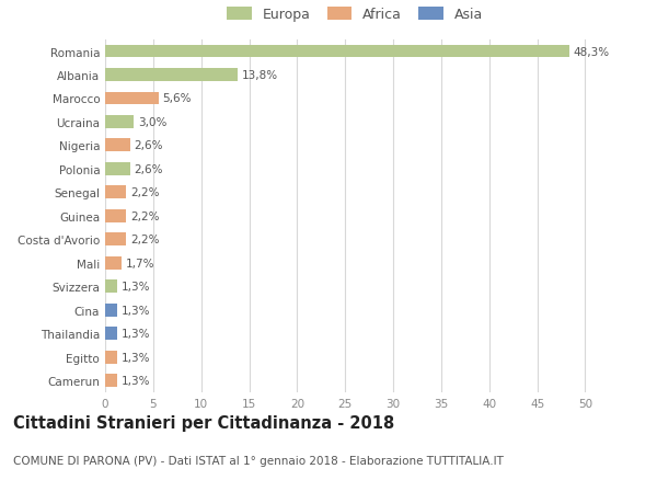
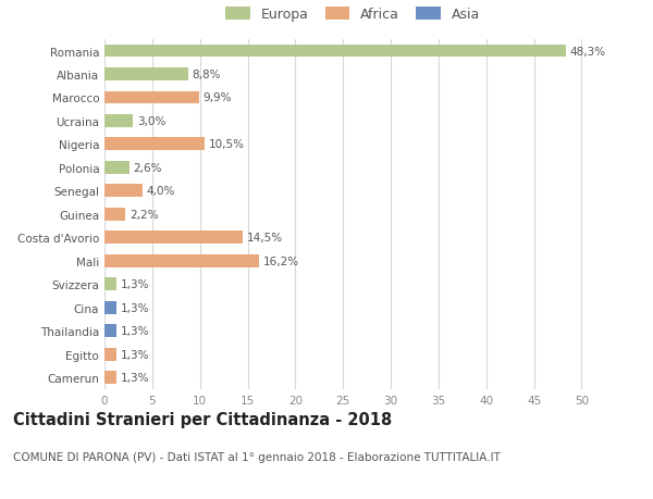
Albania: 13,8% -> 8,8%
Marocco: 5,6% -> 9,9%
Nigeria: 2,6% -> 10,5%
Senegal: 2,2% -> 4,0%
Costa d'Avorio: 2,2% -> 14,5%
Mali: 1,7% -> 16,2%
